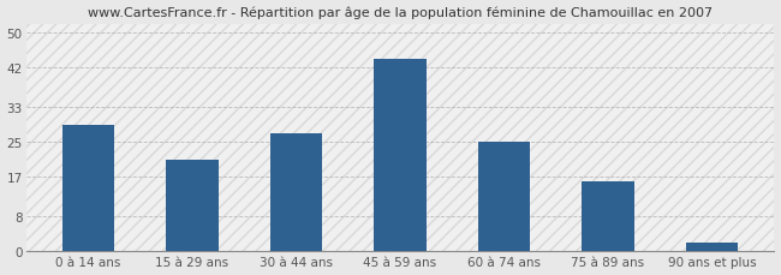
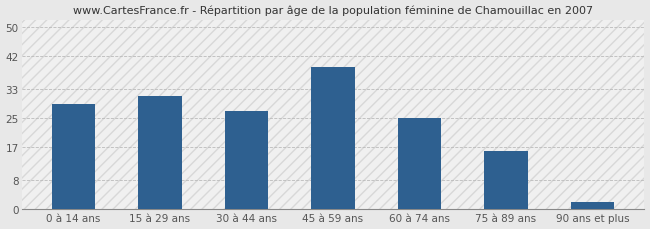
15 à 29 ans: 21 -> 31
45 à 59 ans: 44 -> 39
